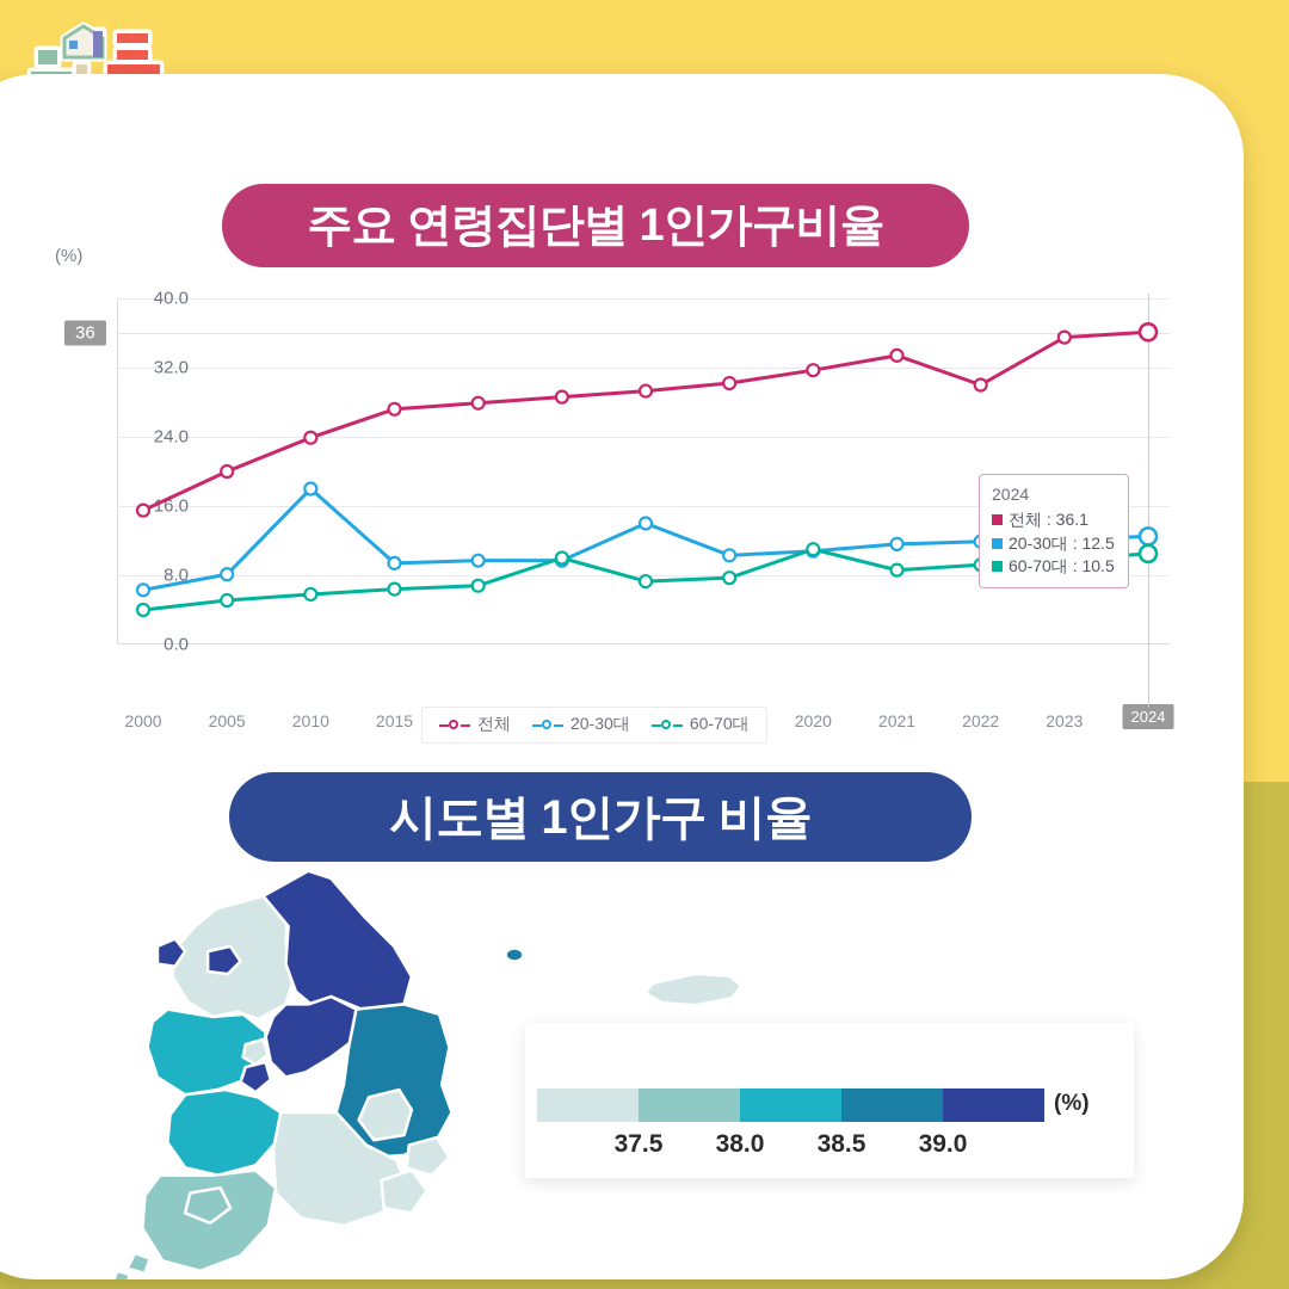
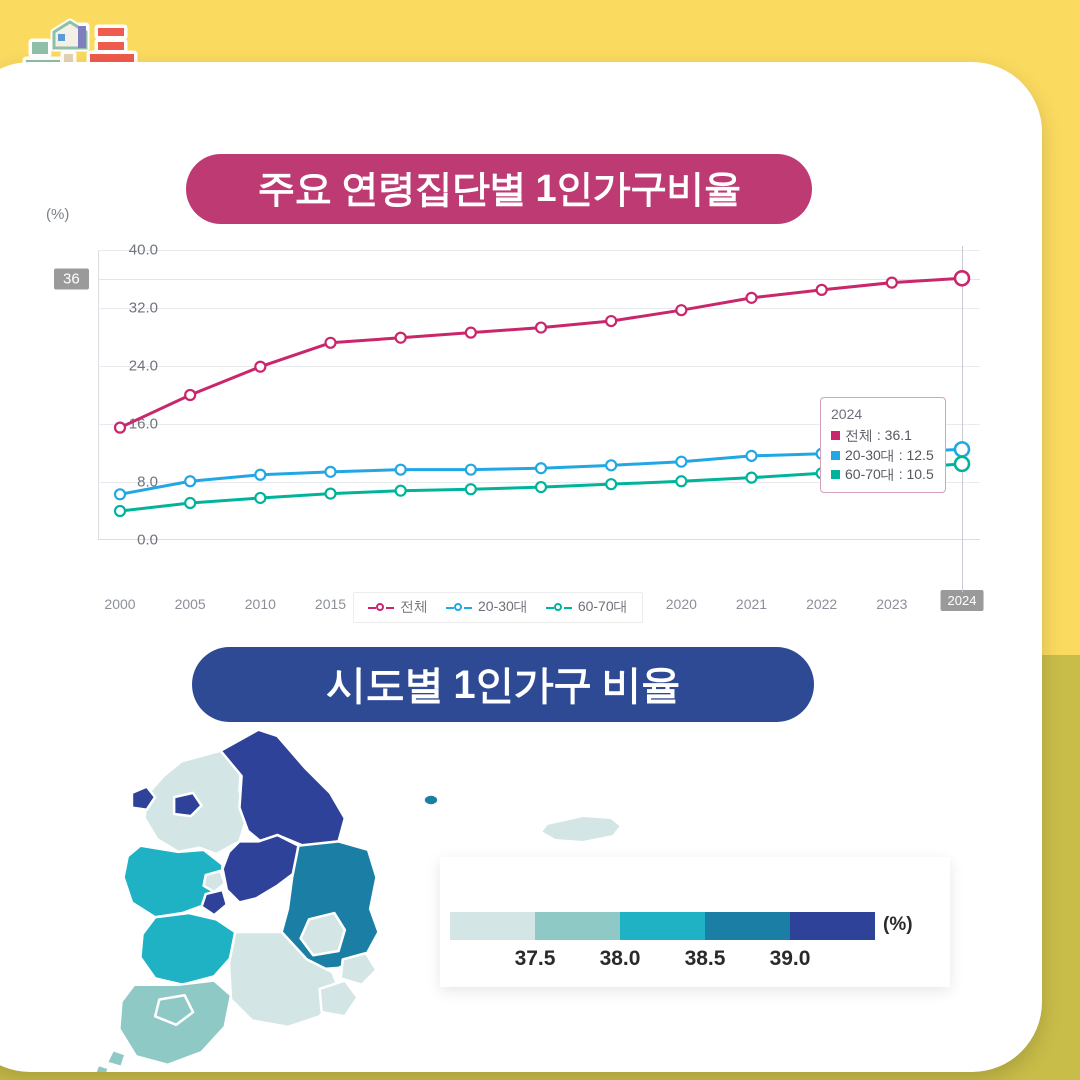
20-30대/2010: 18 -> 9
60-70대/2017: 10 -> 7
20-30대/2018: 14 -> 10
60-70대/2020: 11 -> 8
전체/2022: 30 -> 34
